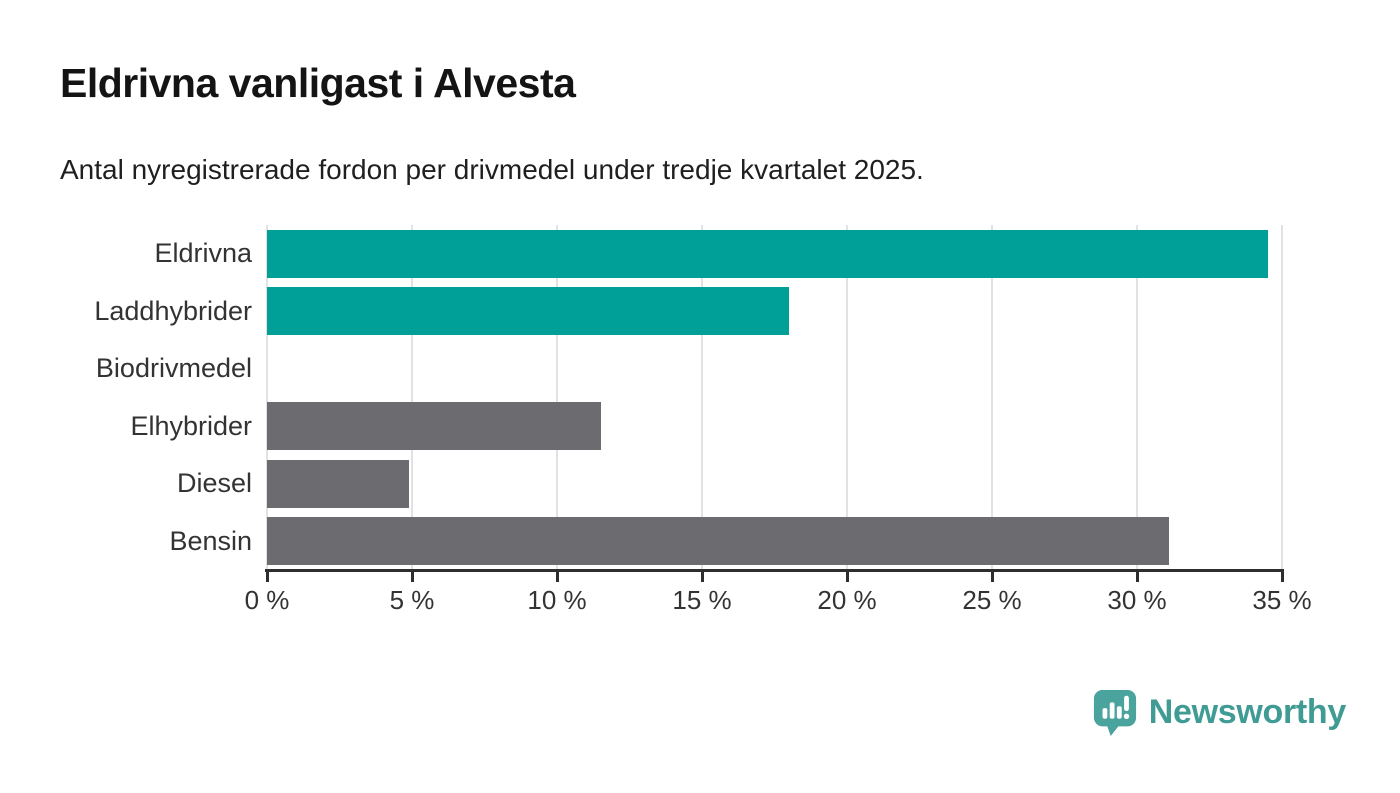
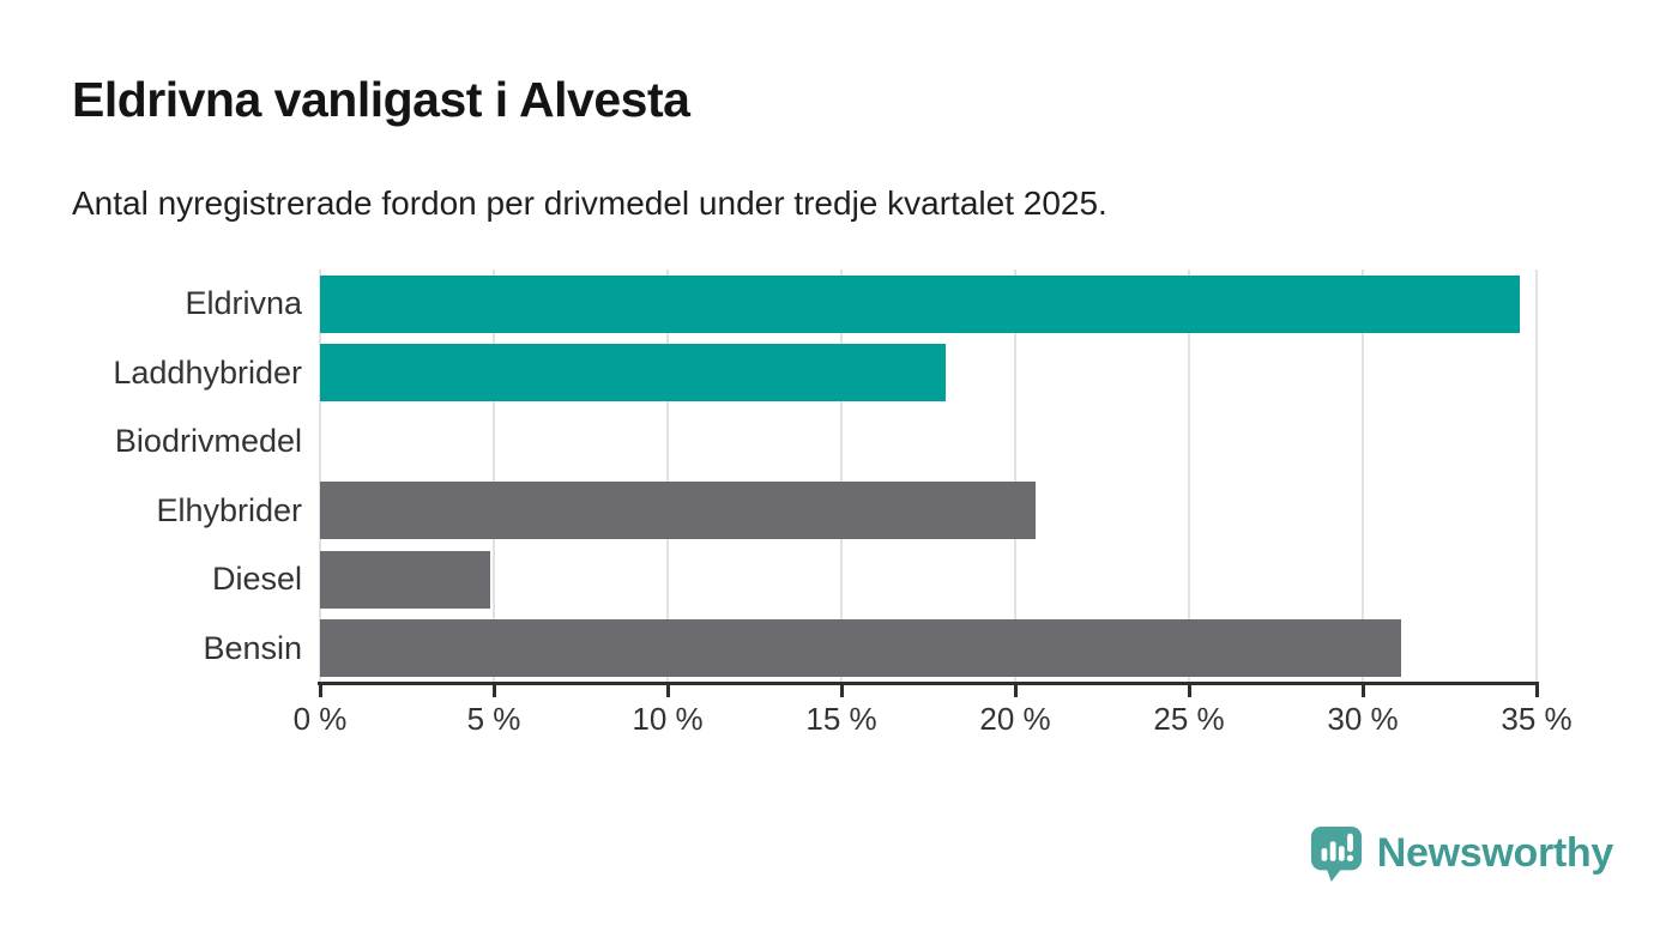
Elhybrider: 11.5% -> 20.6%
